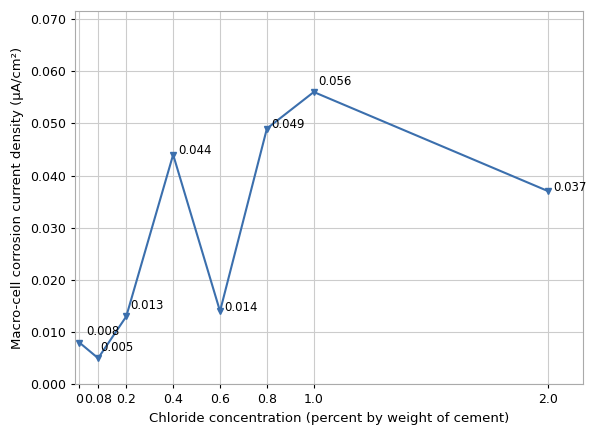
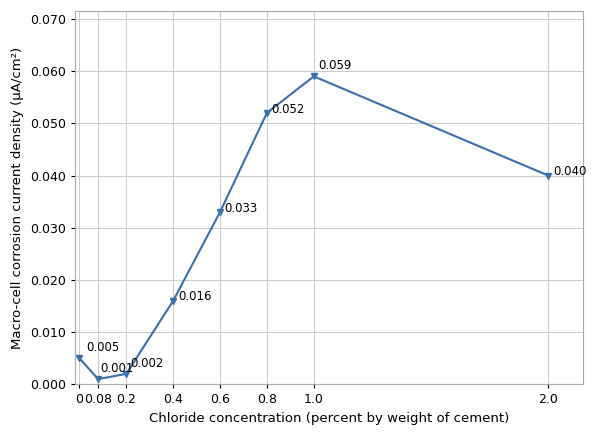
0: 0.008 -> 0.005
0.08: 0.005 -> 0.001
0.2: 0.013 -> 0.002
0.4: 0.044 -> 0.016
0.6: 0.014 -> 0.033
0.8: 0.049 -> 0.052
1.0: 0.056 -> 0.059
2.0: 0.037 -> 0.040
